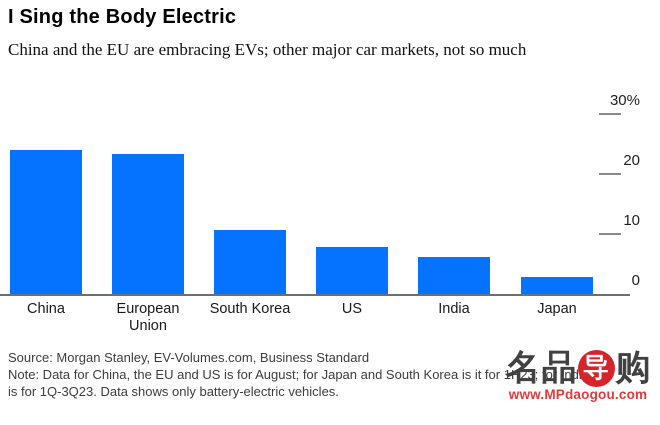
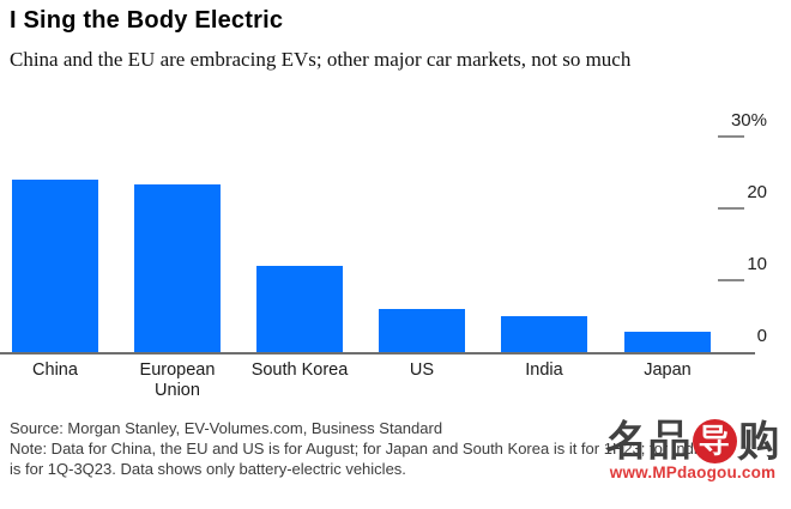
South Korea: 11% -> 12%
US: 8% -> 6%
India: 6% -> 5%
